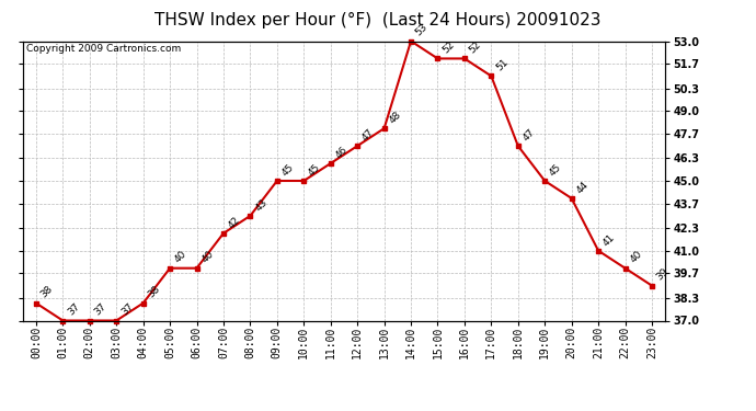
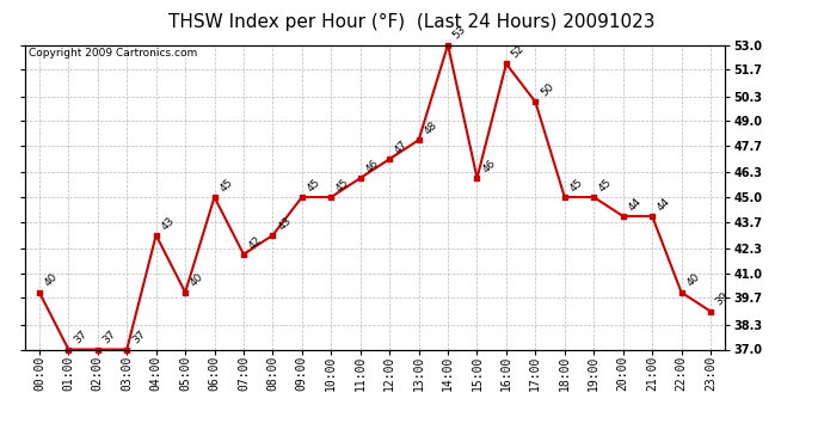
00:00: 38 -> 40
04:00: 38 -> 43
06:00: 40 -> 45
15:00: 52 -> 46
17:00: 51 -> 50
18:00: 47 -> 45
21:00: 41 -> 44
